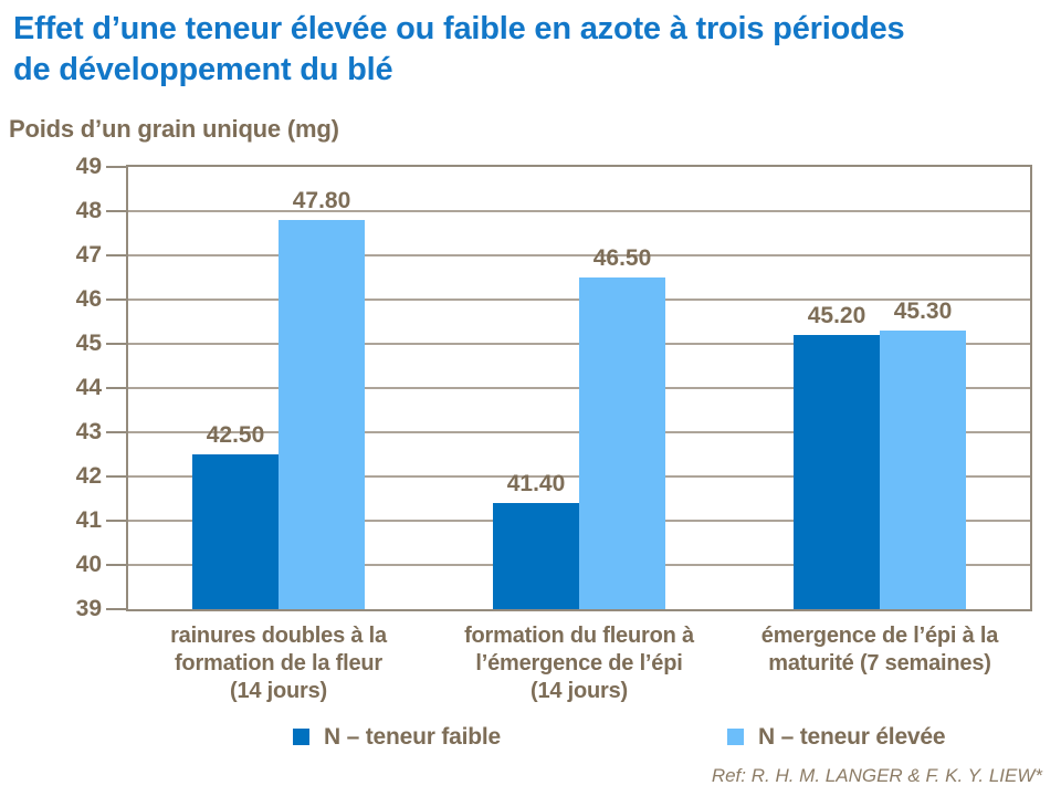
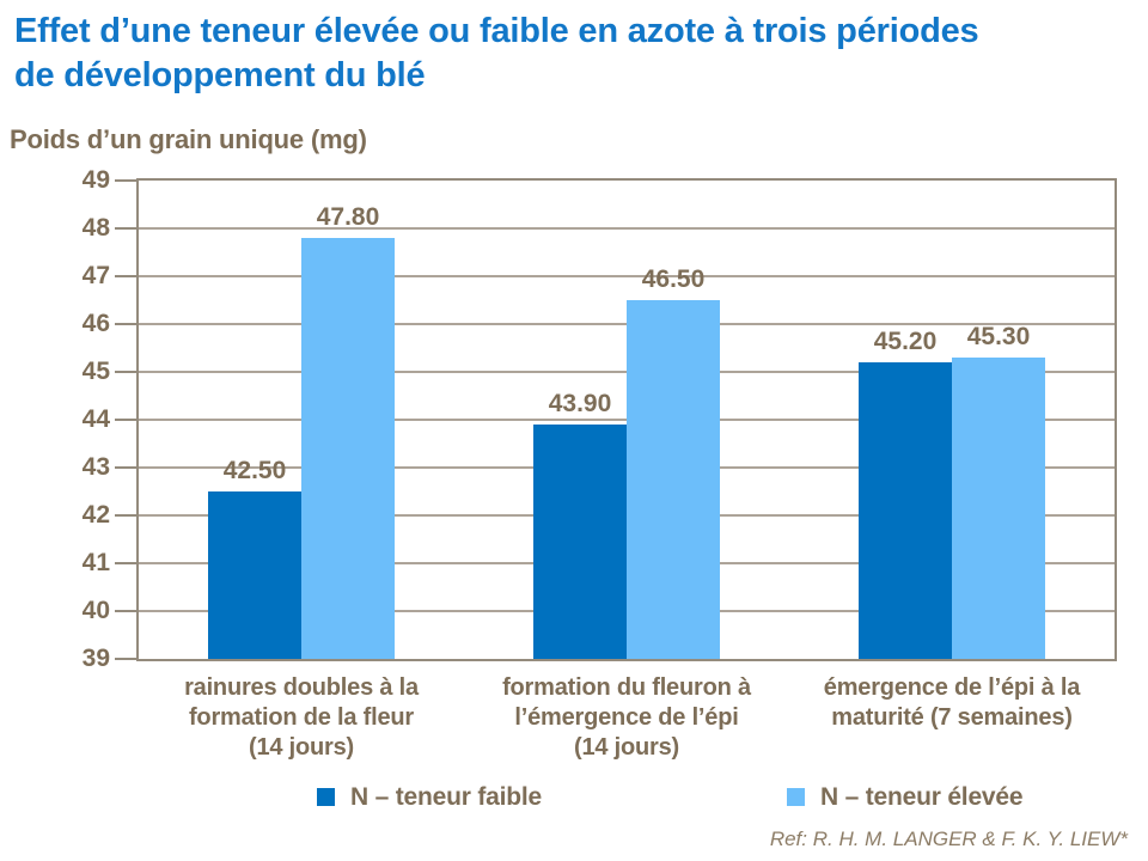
N – teneur faible/formation du fleuron à l’émergence de l’épi (14 jours): 41.40 -> 43.90
